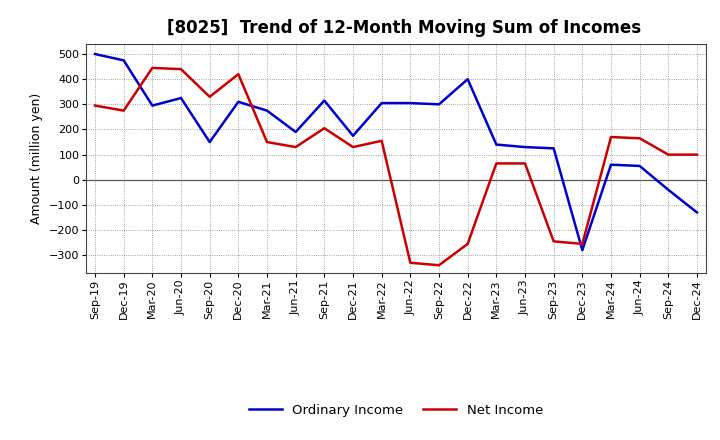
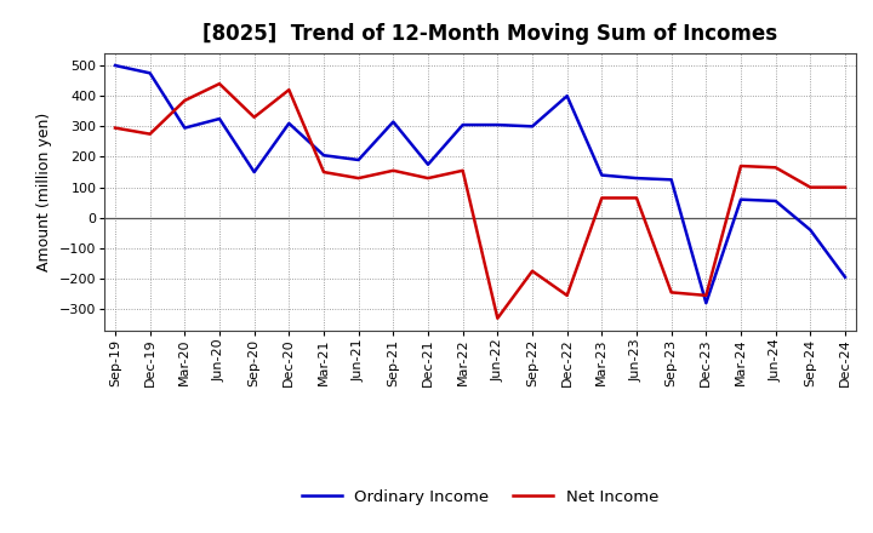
Net Income/Mar-20: 445 -> 385
Ordinary Income/Mar-21: 275 -> 205
Net Income/Sep-21: 205 -> 155
Net Income/Sep-22: -340 -> -175
Ordinary Income/Dec-24: -130 -> -195
